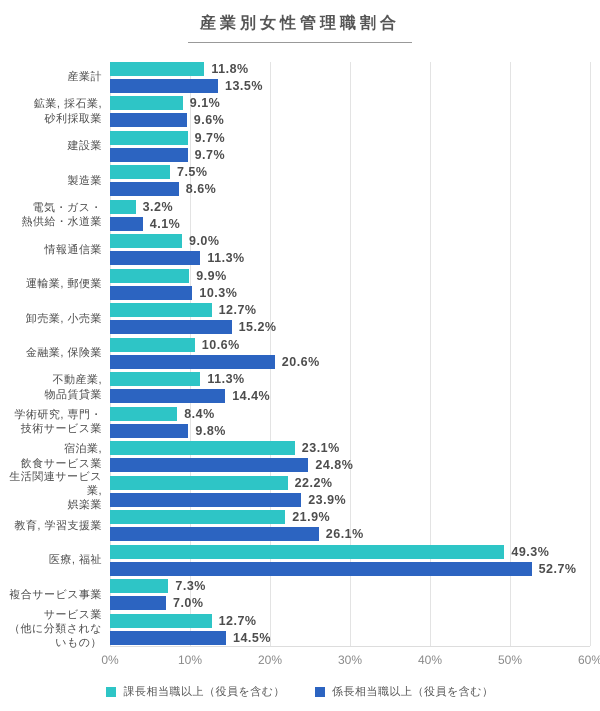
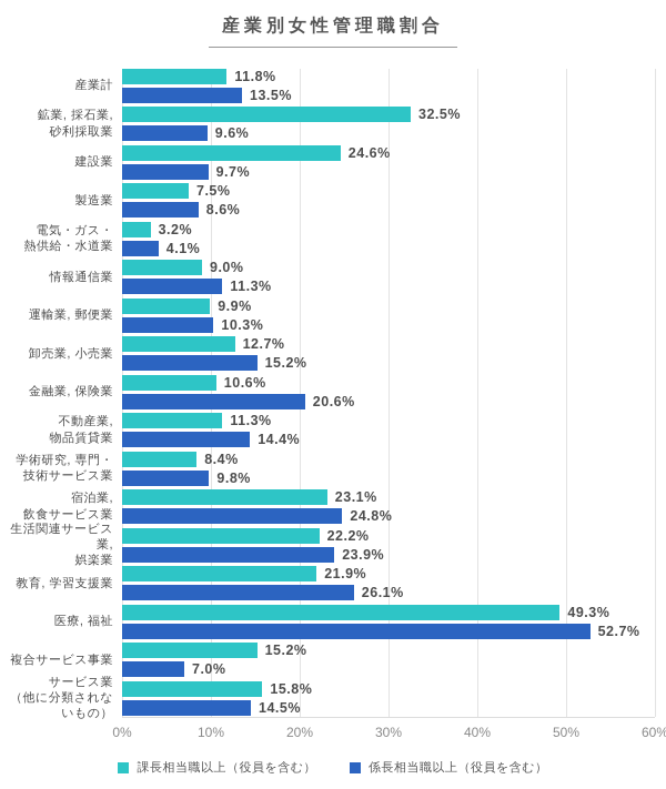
課長相当職以上（役員を含む）/鉱業, 採石業, 砂利採取業: 9.1% -> 32.5%
課長相当職以上（役員を含む）/建設業: 9.7% -> 24.6%
課長相当職以上（役員を含む）/複合サービス事業: 7.3% -> 15.2%
課長相当職以上（役員を含む）/サービス業 （他に分類されないもの）: 12.7% -> 15.8%
